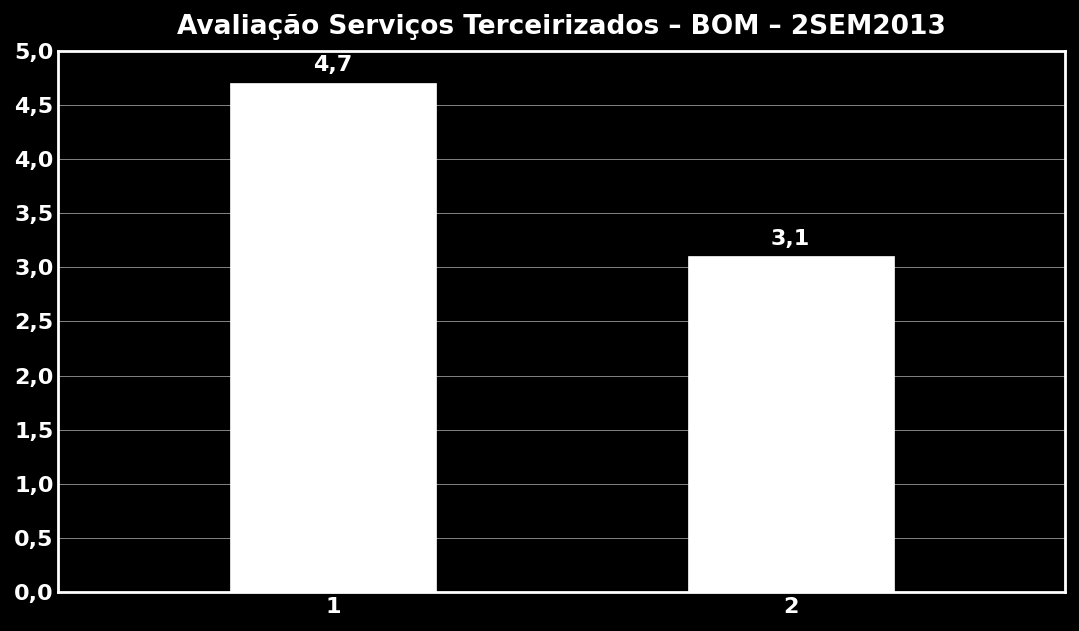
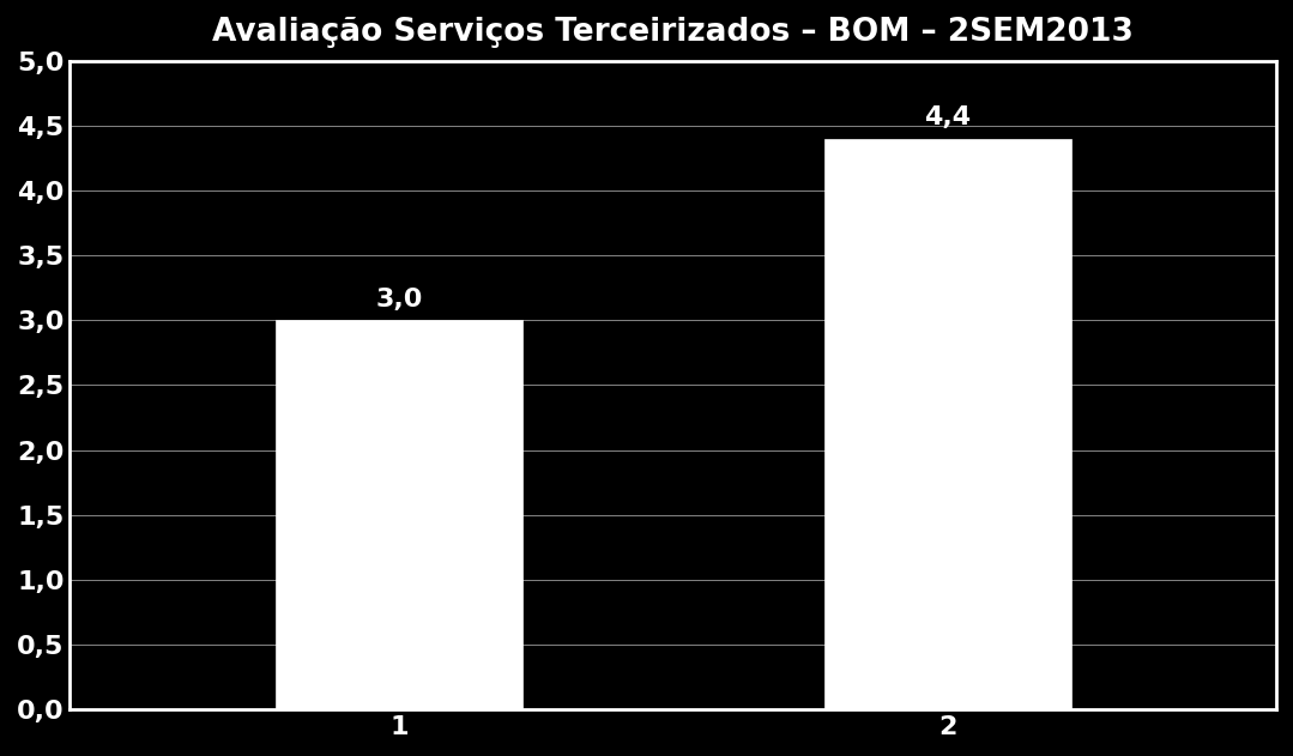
1: 4,7 -> 3,0
2: 3,1 -> 4,4
